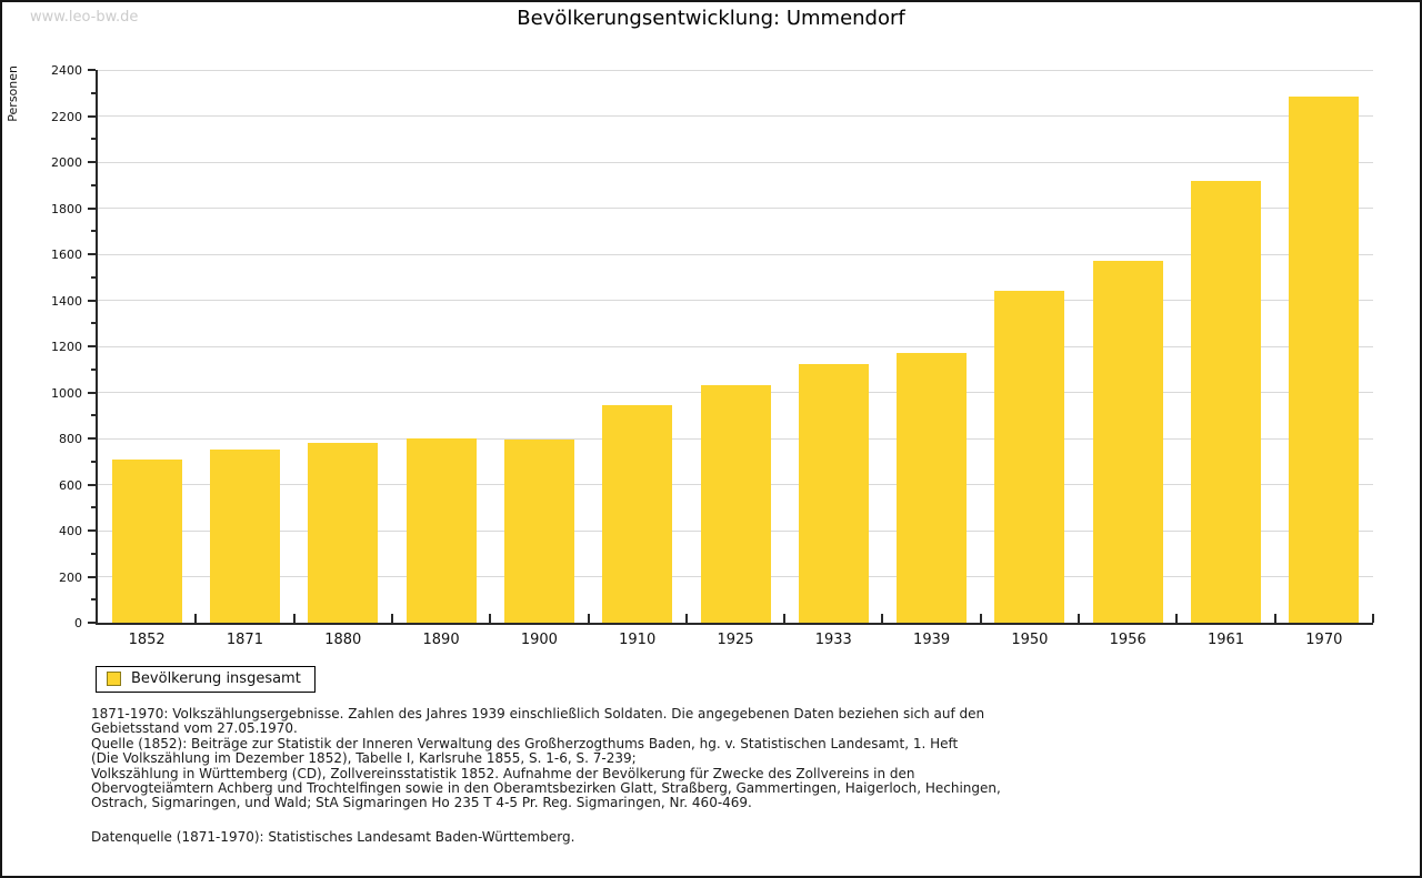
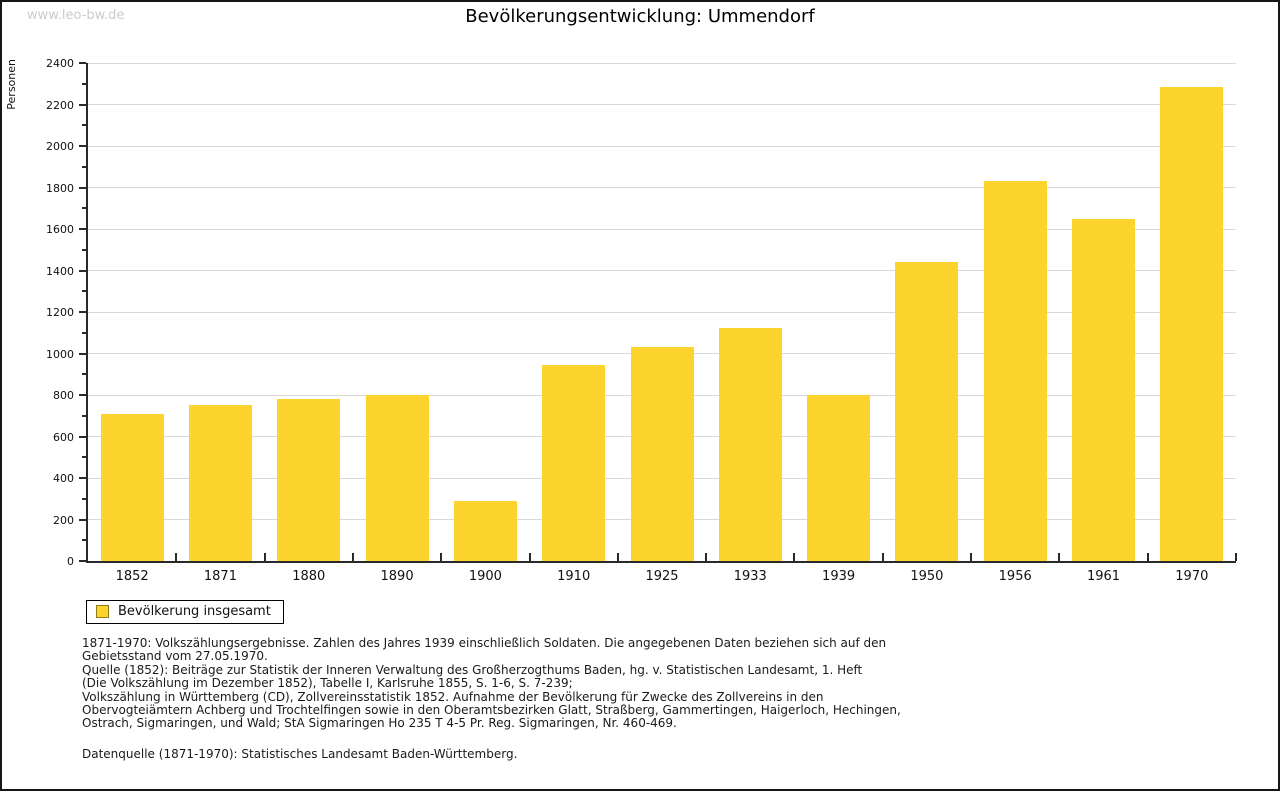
1900: 800 -> 290
1939: 1170 -> 800
1956: 1570 -> 1830
1961: 1920 -> 1650
